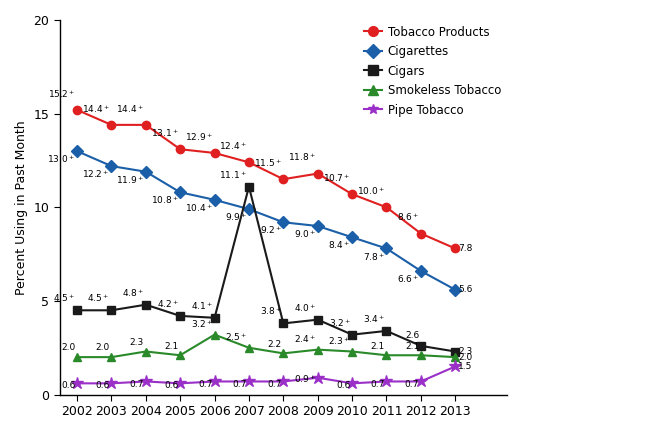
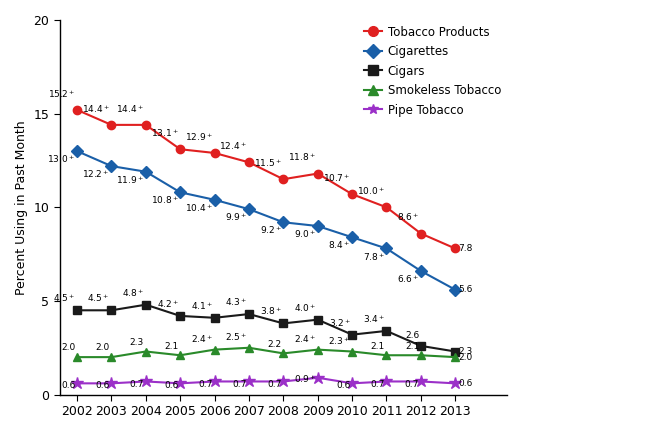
Smokeless Tobacco/2006: 3.2 -> 2.4
Cigars/2007: 11.1 -> 4.3
Pipe Tobacco/2013: 1.5 -> 0.6
